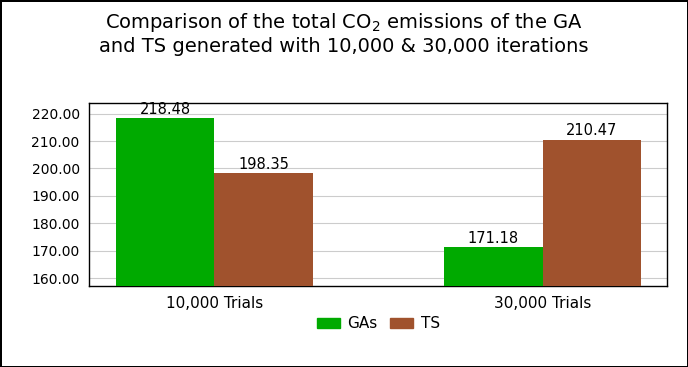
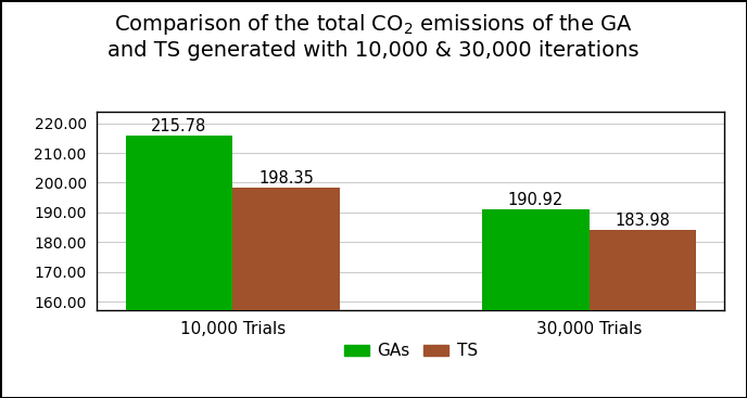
GAs/10,000 Trials: 218.48 -> 215.78
GAs/30,000 Trials: 171.18 -> 190.92
TS/30,000 Trials: 210.47 -> 183.98
